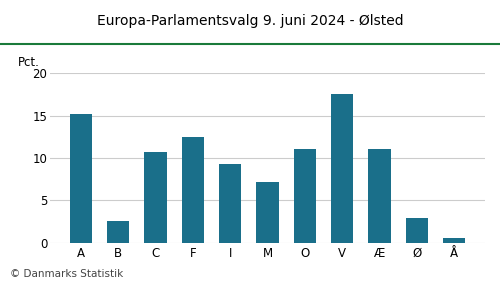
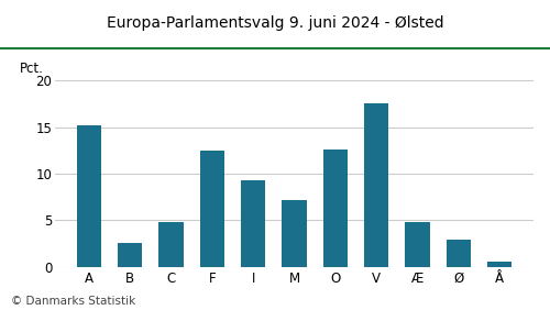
C: 10.7 -> 4.8
O: 11.1 -> 12.6
Æ: 11.0 -> 4.8
